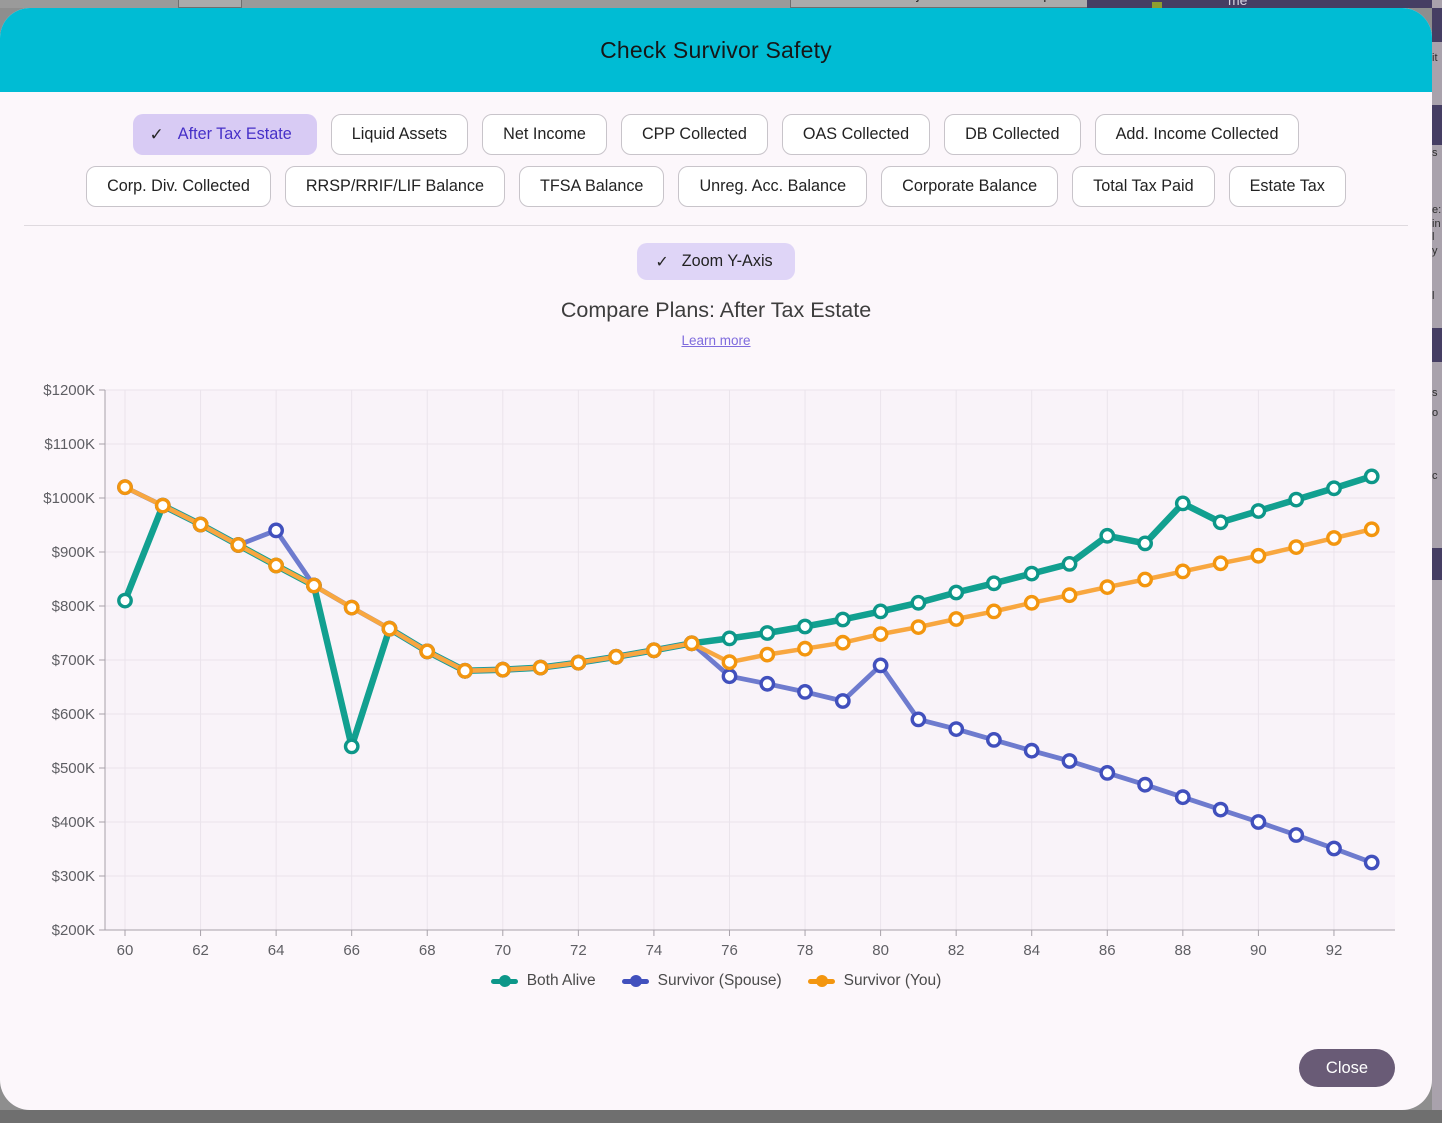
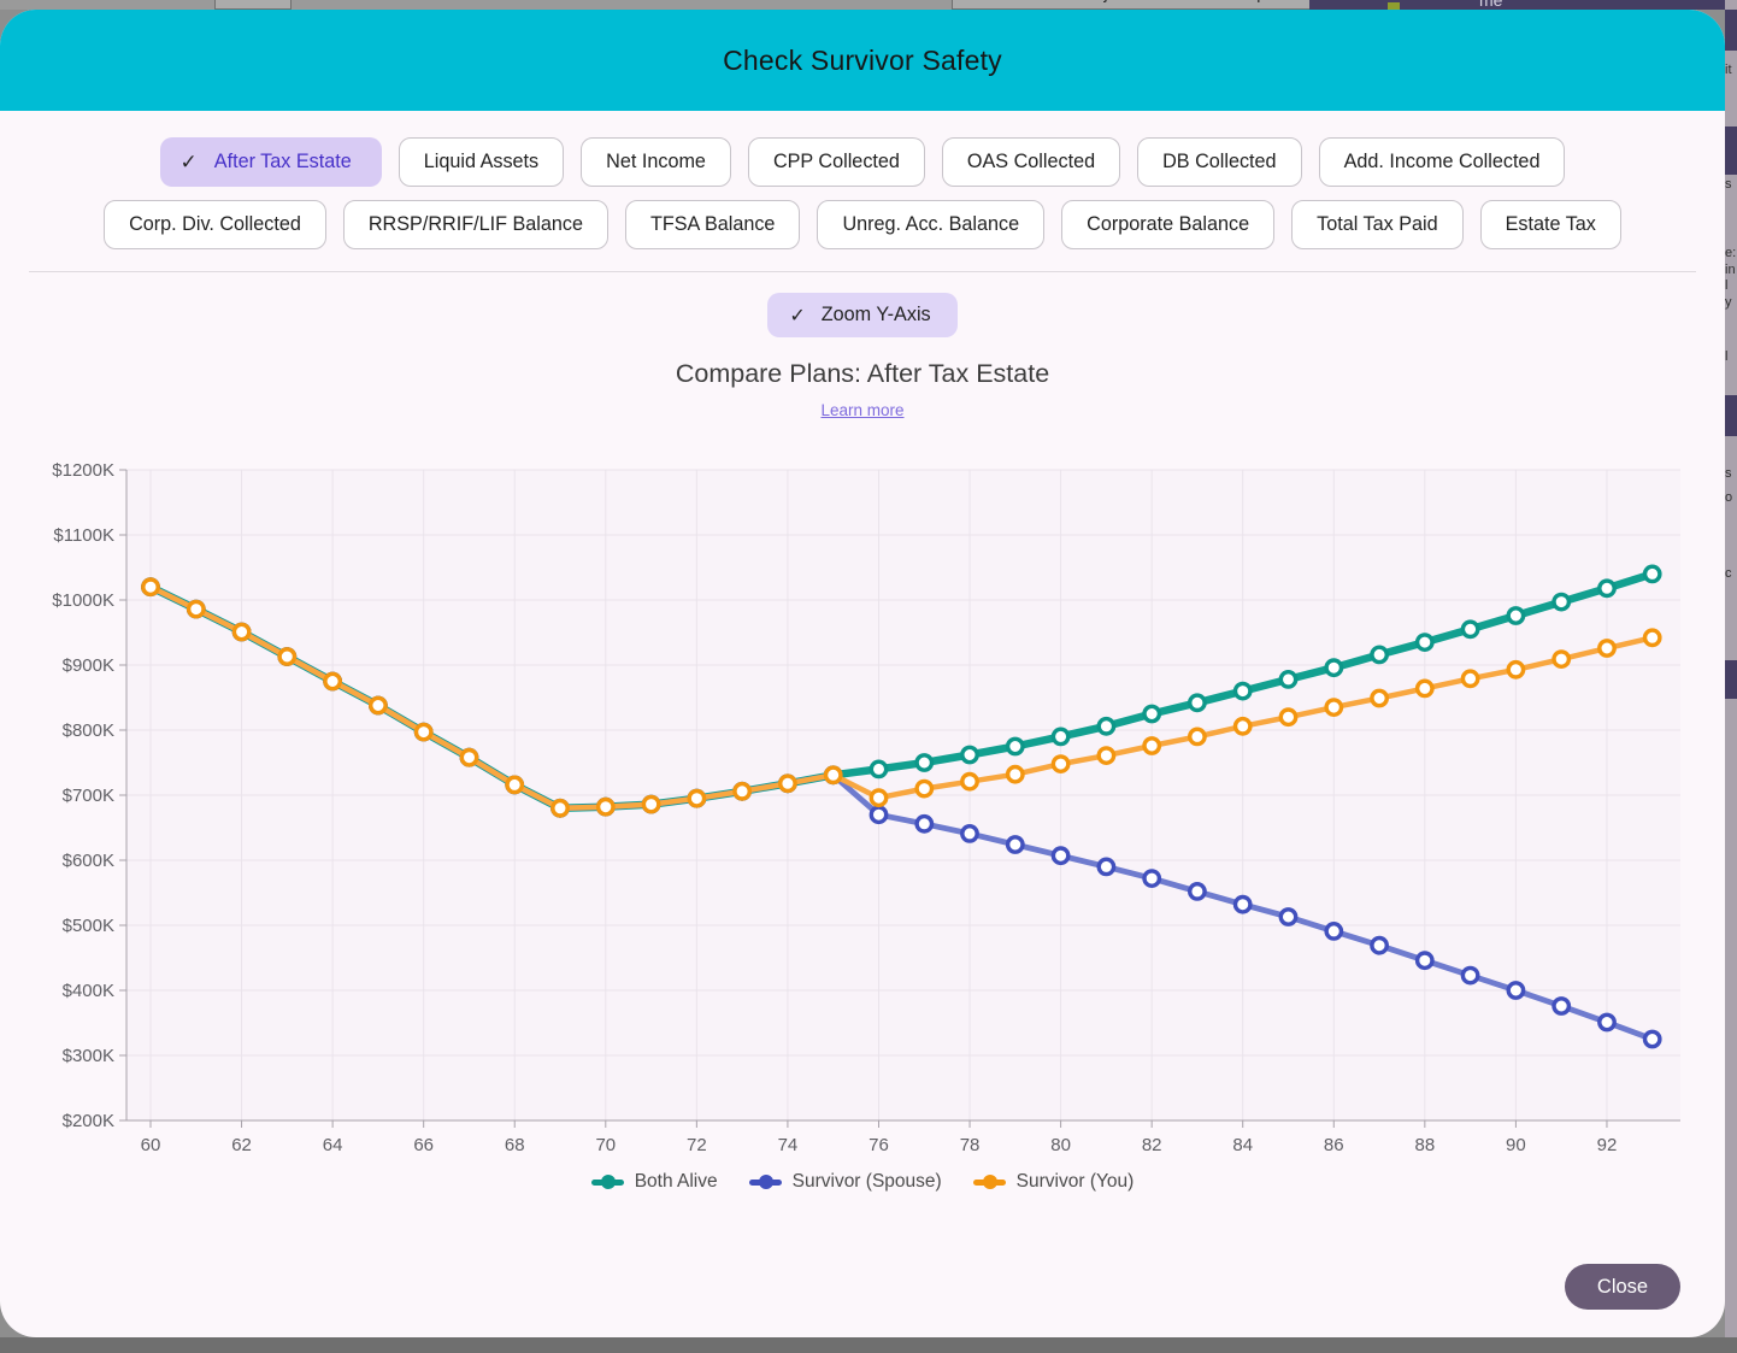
Both Alive/60: $810K -> $1020K
Survivor (Spouse)/64: $940K -> $880K
Both Alive/66: $540K -> $800K
Survivor (Spouse)/80: $690K -> $610K
Both Alive/86: $930K -> $900K
Both Alive/88: $990K -> $940K
